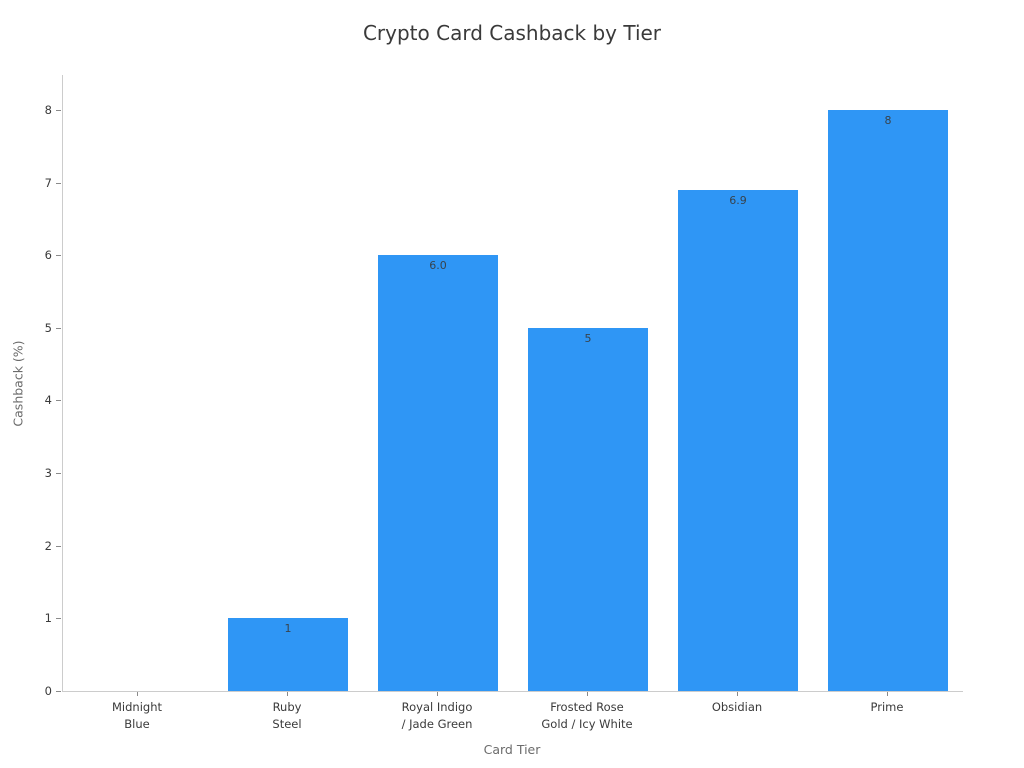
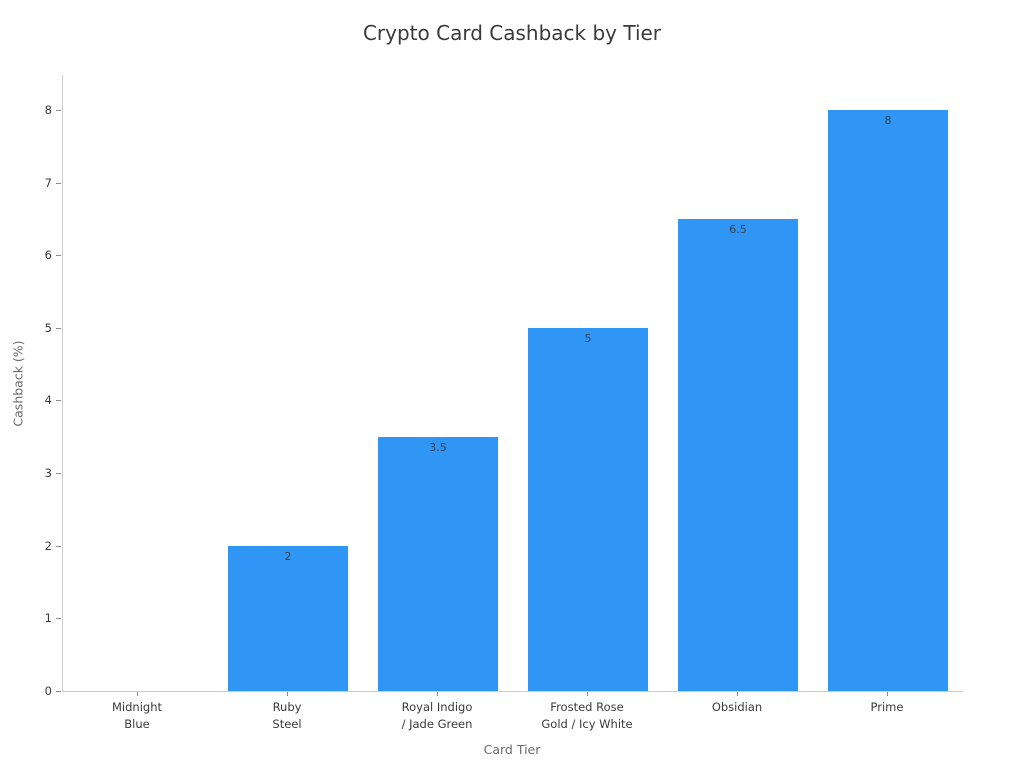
Ruby Steel: 1 -> 2
Royal Indigo / Jade Green: 6.0 -> 3.5
Obsidian: 6.9 -> 6.5
